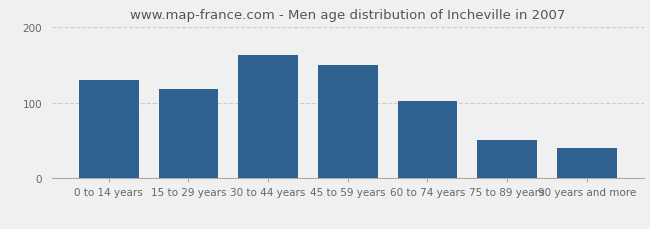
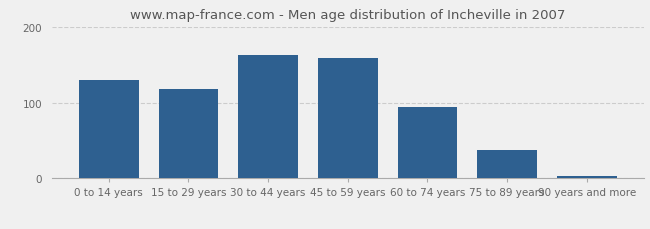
45 to 59 years: 150 -> 158
60 to 74 years: 102 -> 94
75 to 89 years: 50 -> 37
90 years and more: 40 -> 3
